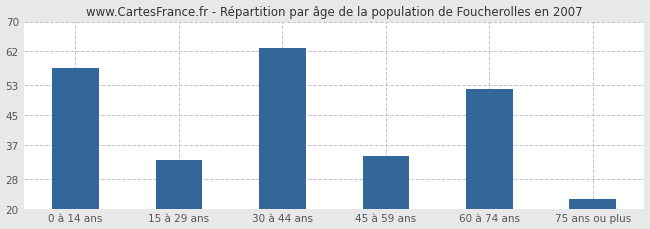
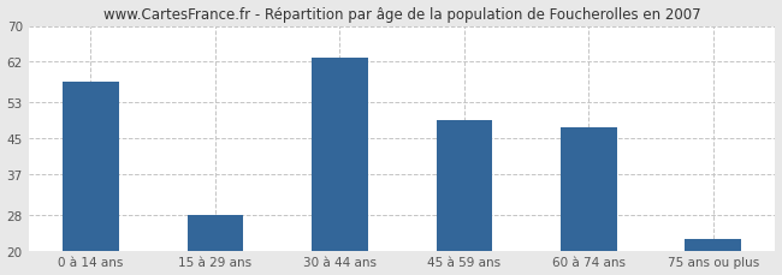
15 à 29 ans: 33.0 -> 28.0
45 à 59 ans: 34.0 -> 49.0
60 à 74 ans: 52.0 -> 47.5
